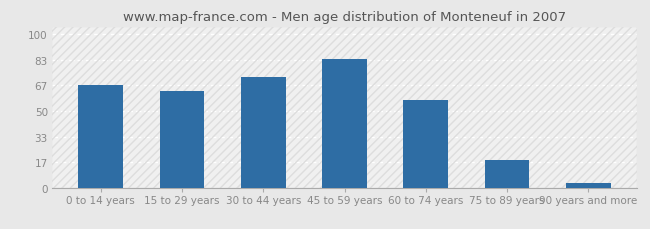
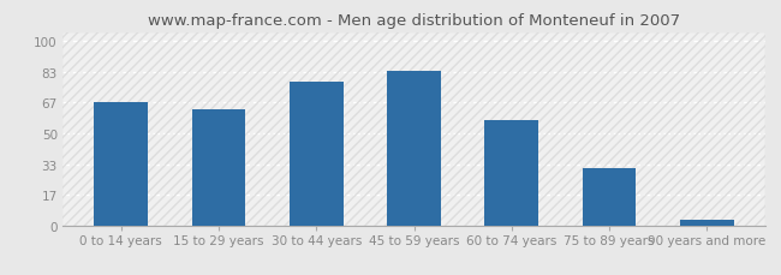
30 to 44 years: 72 -> 78
75 to 89 years: 18 -> 31
